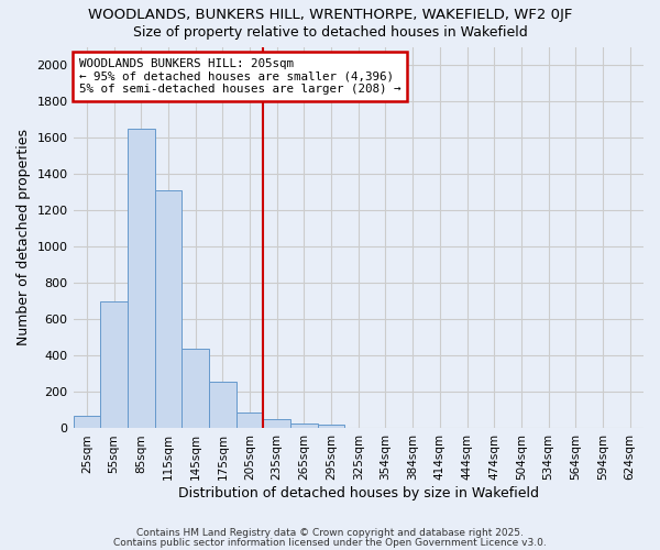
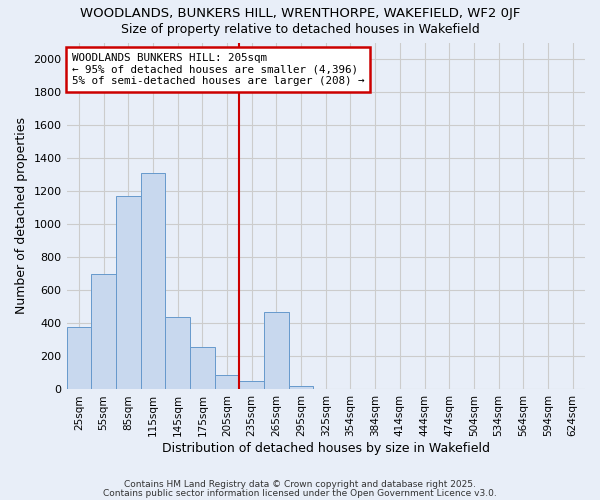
25sqm: 70 -> 380
85sqm: 1650 -> 1170
265sqm: 30 -> 470
